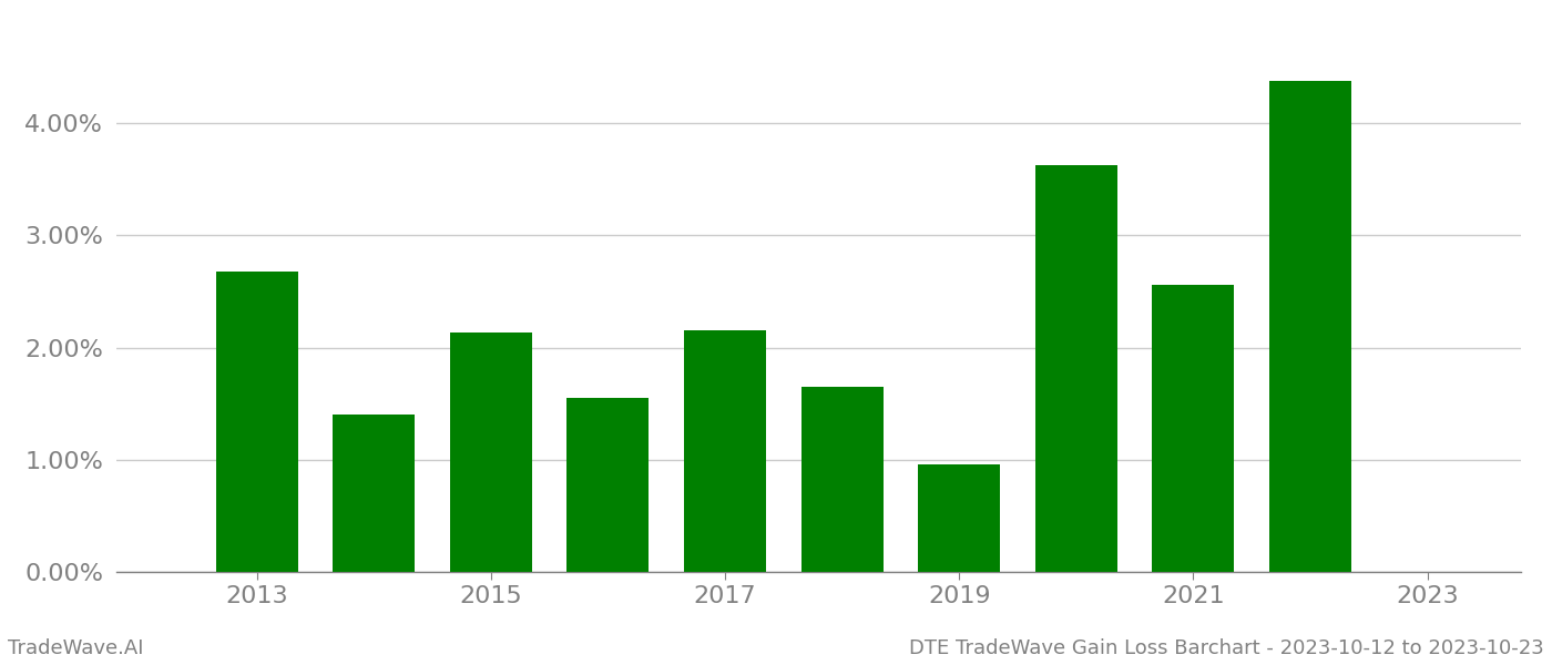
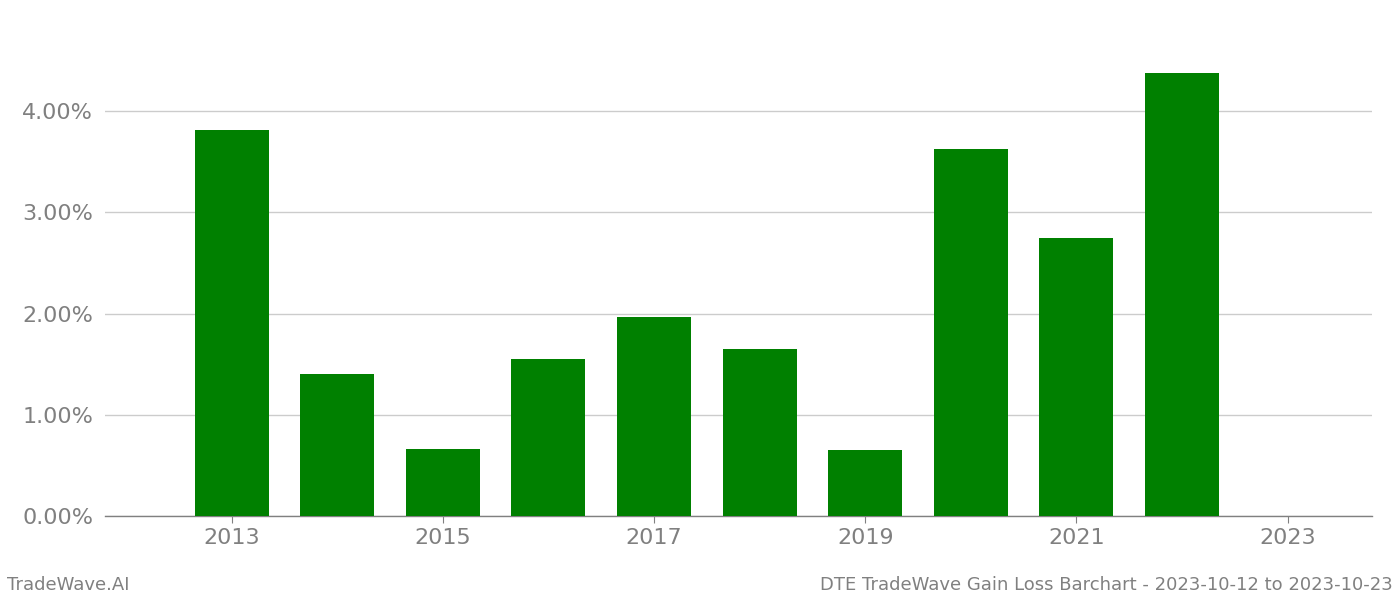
2013: 2.68% -> 3.81%
2015: 2.13% -> 0.66%
2017: 2.15% -> 1.97%
2019: 0.96% -> 0.65%
2021: 2.56% -> 2.75%
